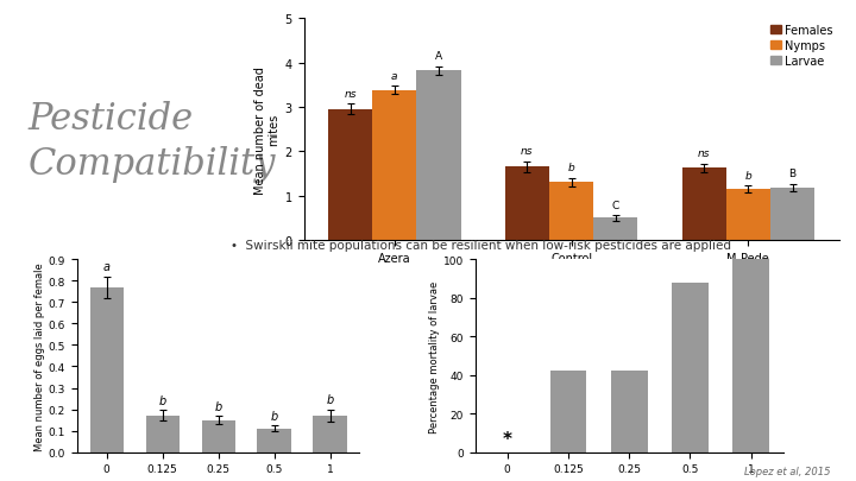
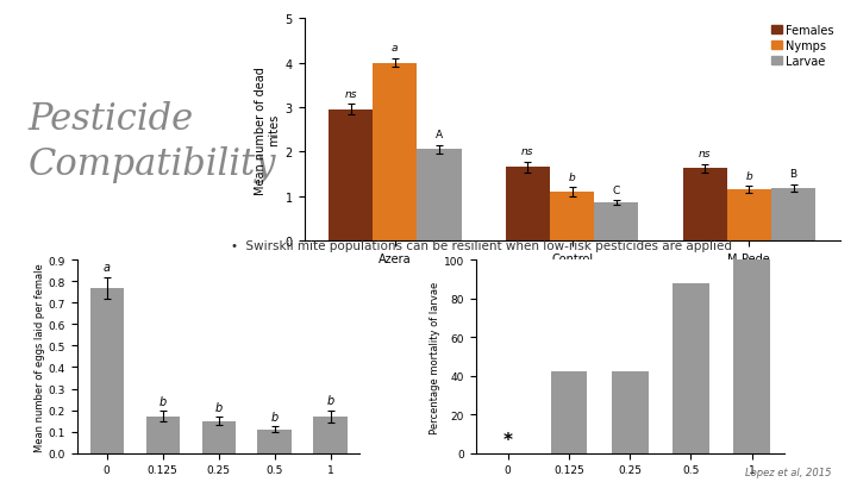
Nymps/Azera: 3.38 -> 4.00
Larvae/Azera: 3.82 -> 2.05
Nymps/Control: 1.30 -> 1.10
Larvae/Control: 0.50 -> 0.85
